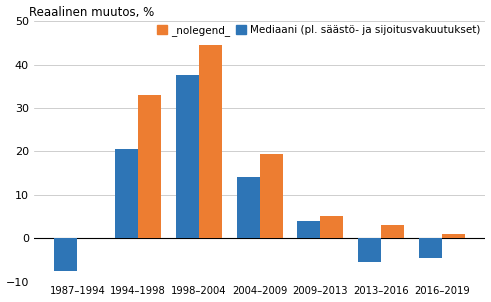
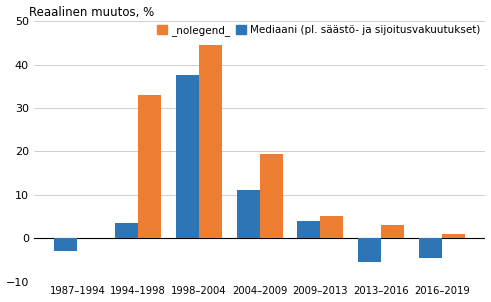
Mediaani (pl. säästö- ja sijoitusvakuutukset)/1987–1994: -7.5 -> -3.0
Mediaani (pl. säästö- ja sijoitusvakuutukset)/1994–1998: 20.5 -> 3.5
Mediaani (pl. säästö- ja sijoitusvakuutukset)/2004–2009: 14.0 -> 11.0
